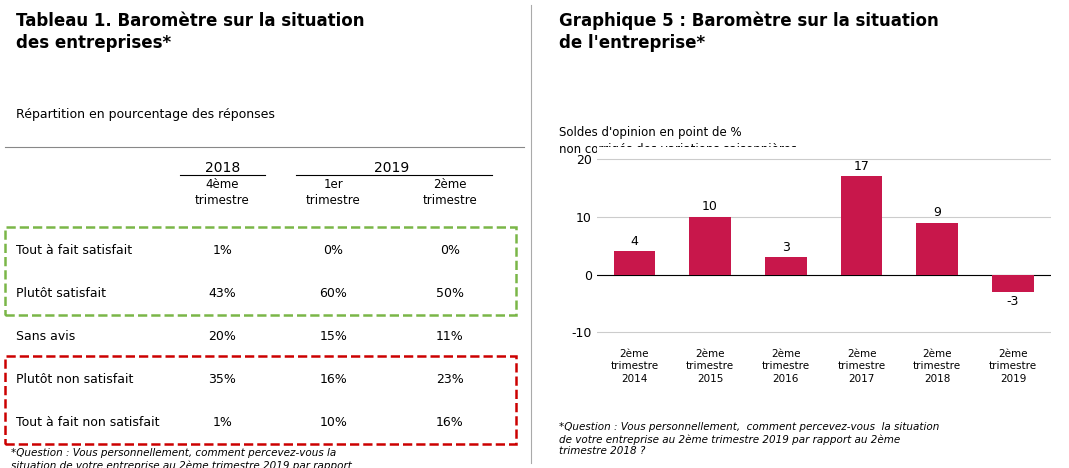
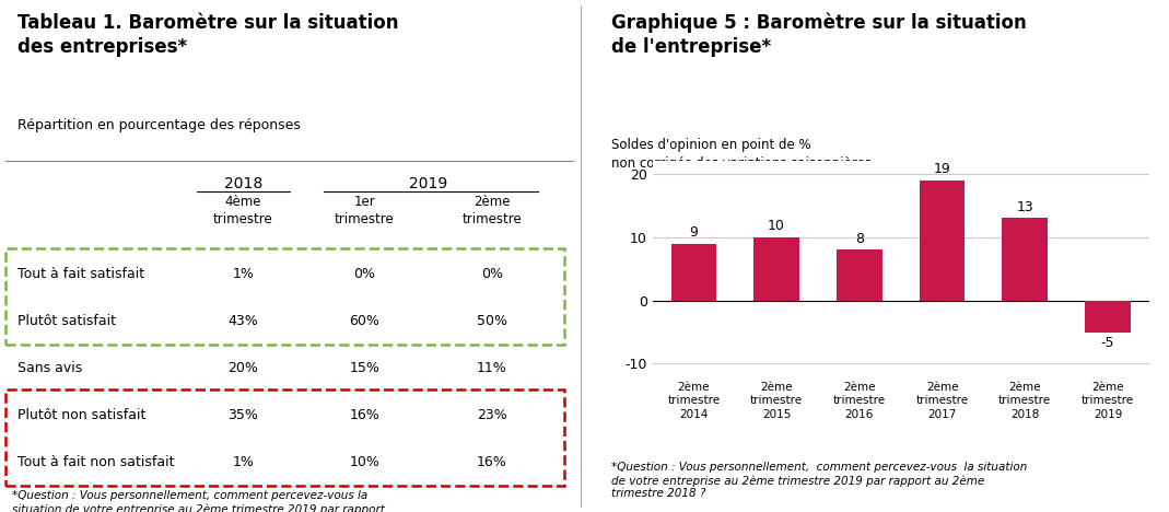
2ème trimestre 2014: 4 -> 9
2ème trimestre 2016: 3 -> 8
2ème trimestre 2017: 17 -> 19
2ème trimestre 2018: 9 -> 13
2ème trimestre 2019: -3 -> -5
